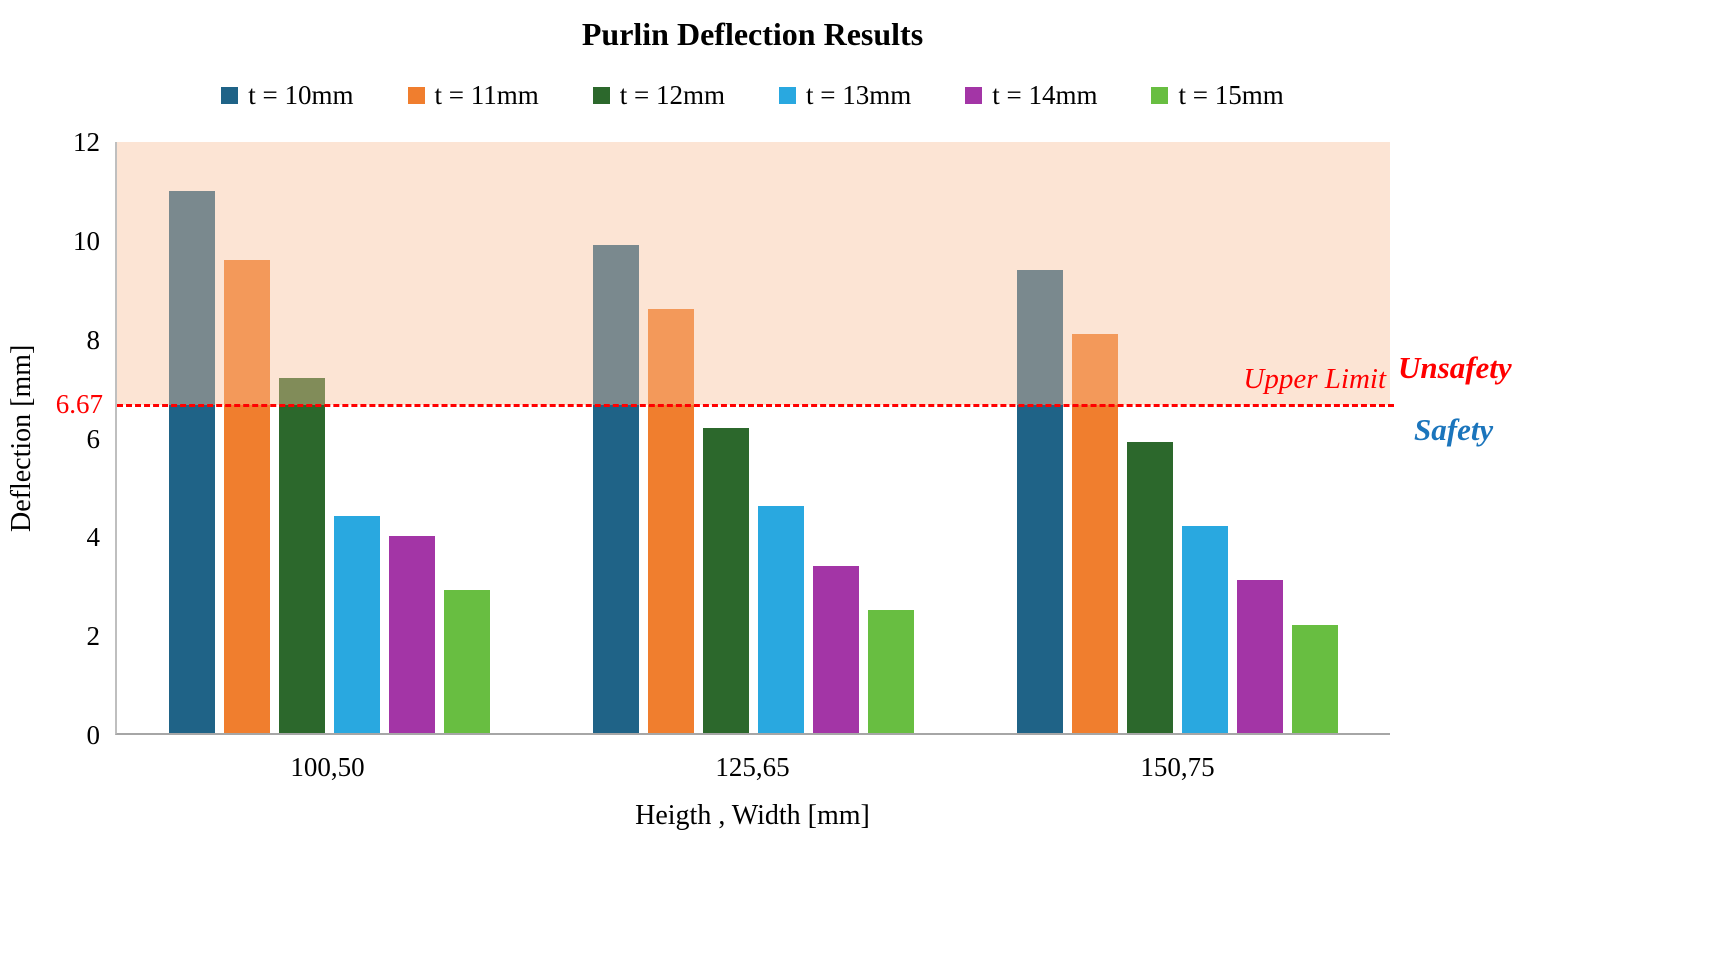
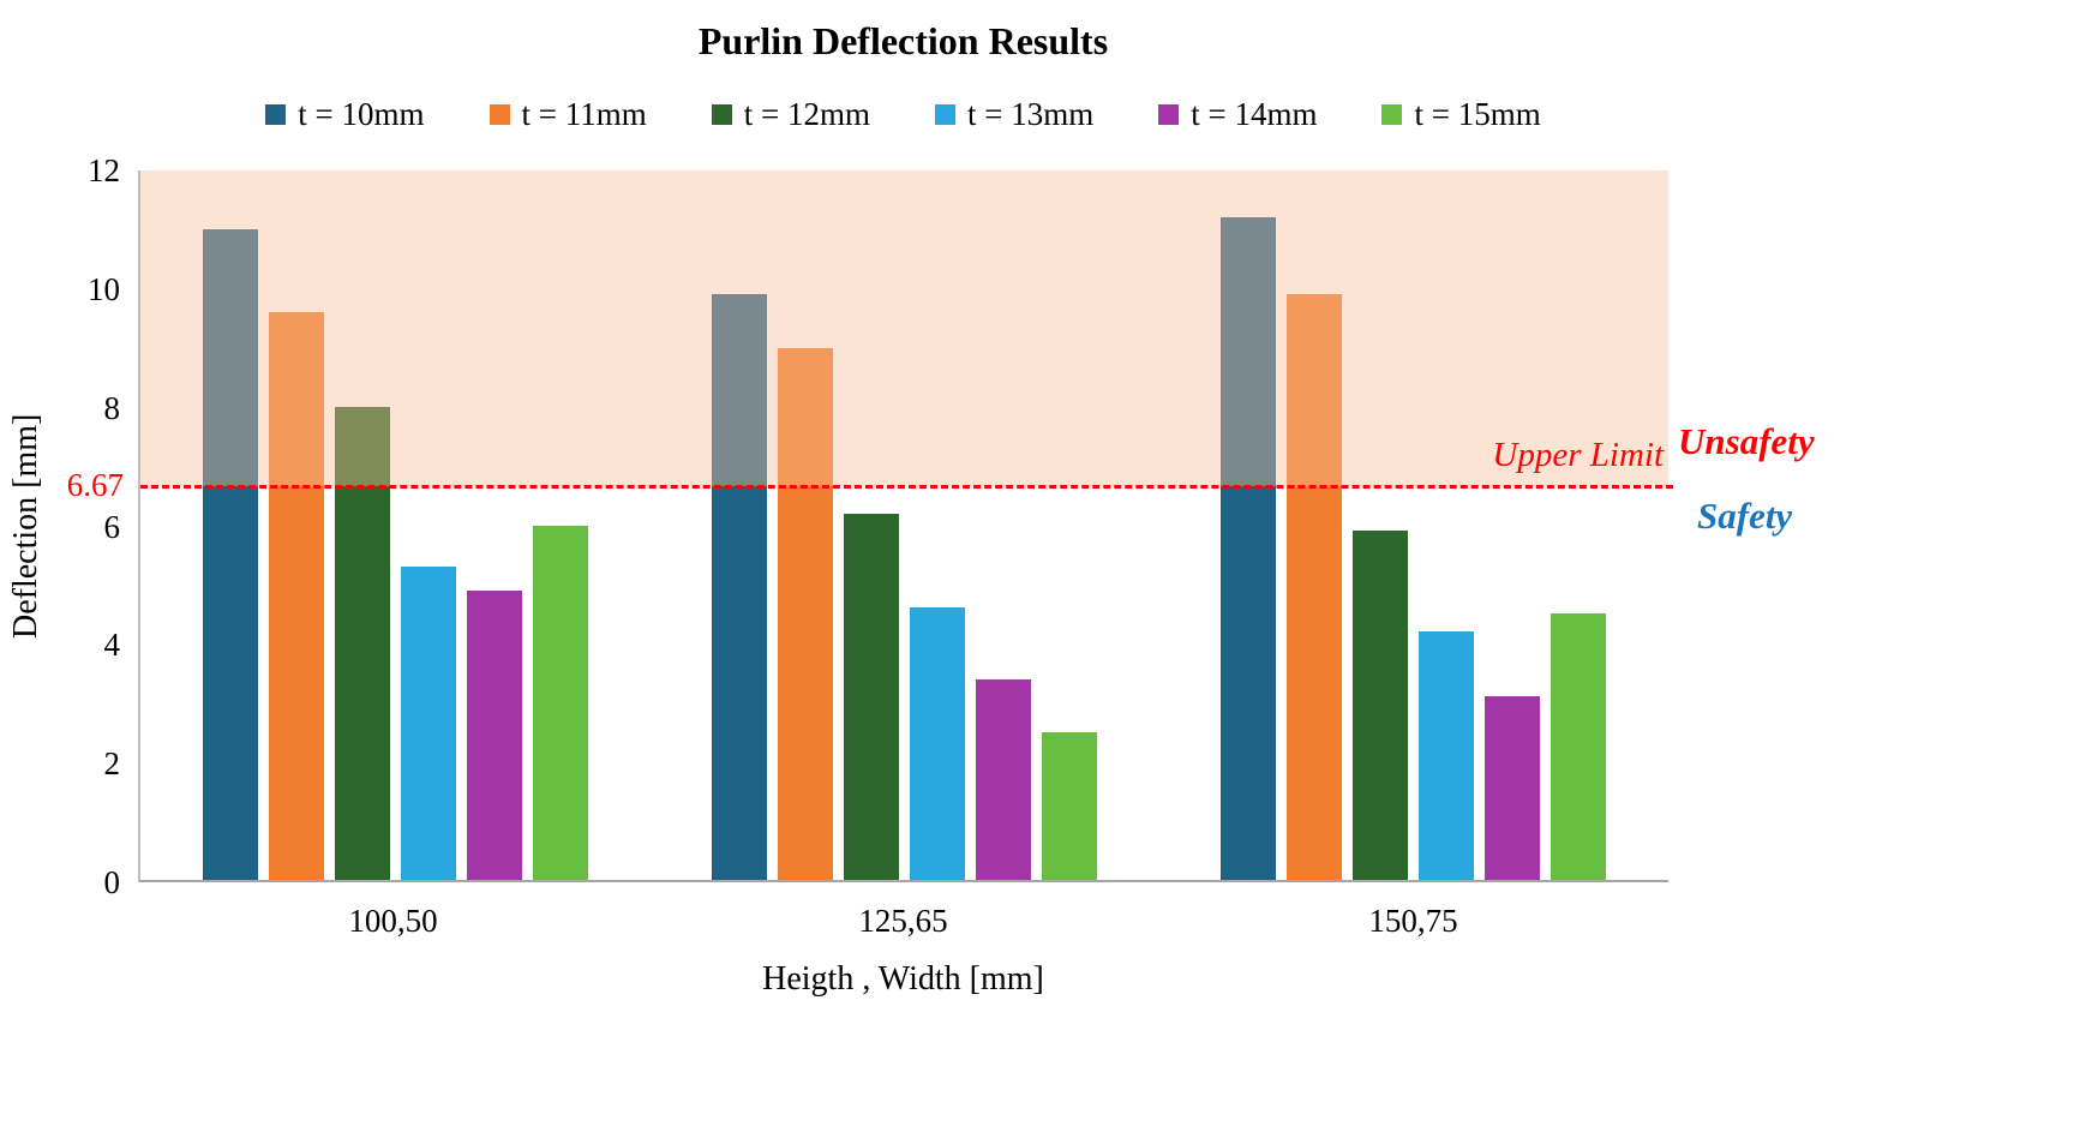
t = 12mm/100,50: 7.2 -> 8.0
t = 13mm/100,50: 4.4 -> 5.3
t = 14mm/100,50: 4.0 -> 4.9
t = 15mm/100,50: 2.9 -> 6.0
t = 11mm/125,65: 8.6 -> 9.0
t = 10mm/150,75: 9.4 -> 11.2
t = 11mm/150,75: 8.1 -> 9.9
t = 15mm/150,75: 2.2 -> 4.5
